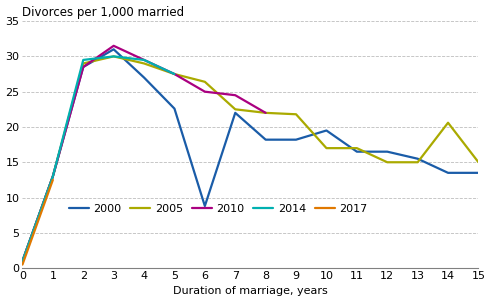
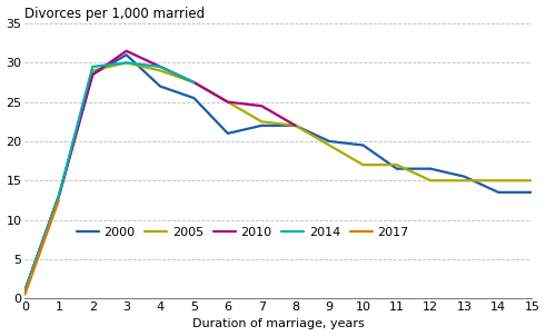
2000/5: 22.6 -> 25.5
2000/6: 8.8 -> 21.0
2005/6: 26.4 -> 25.0
2000/8: 18.2 -> 22.0
2000/9: 18.2 -> 20.0
2005/9: 21.8 -> 19.5
2005/14: 20.6 -> 15.0
